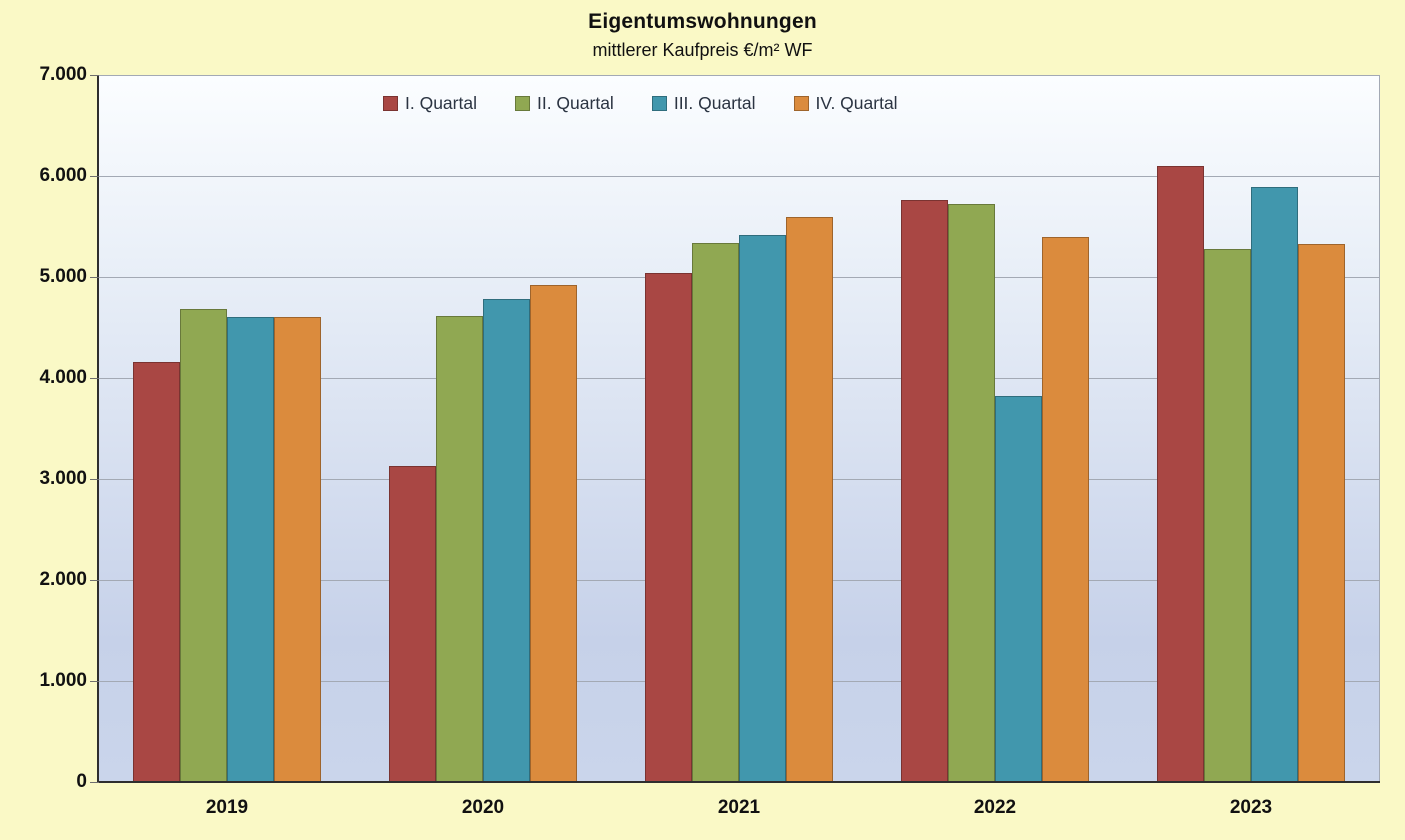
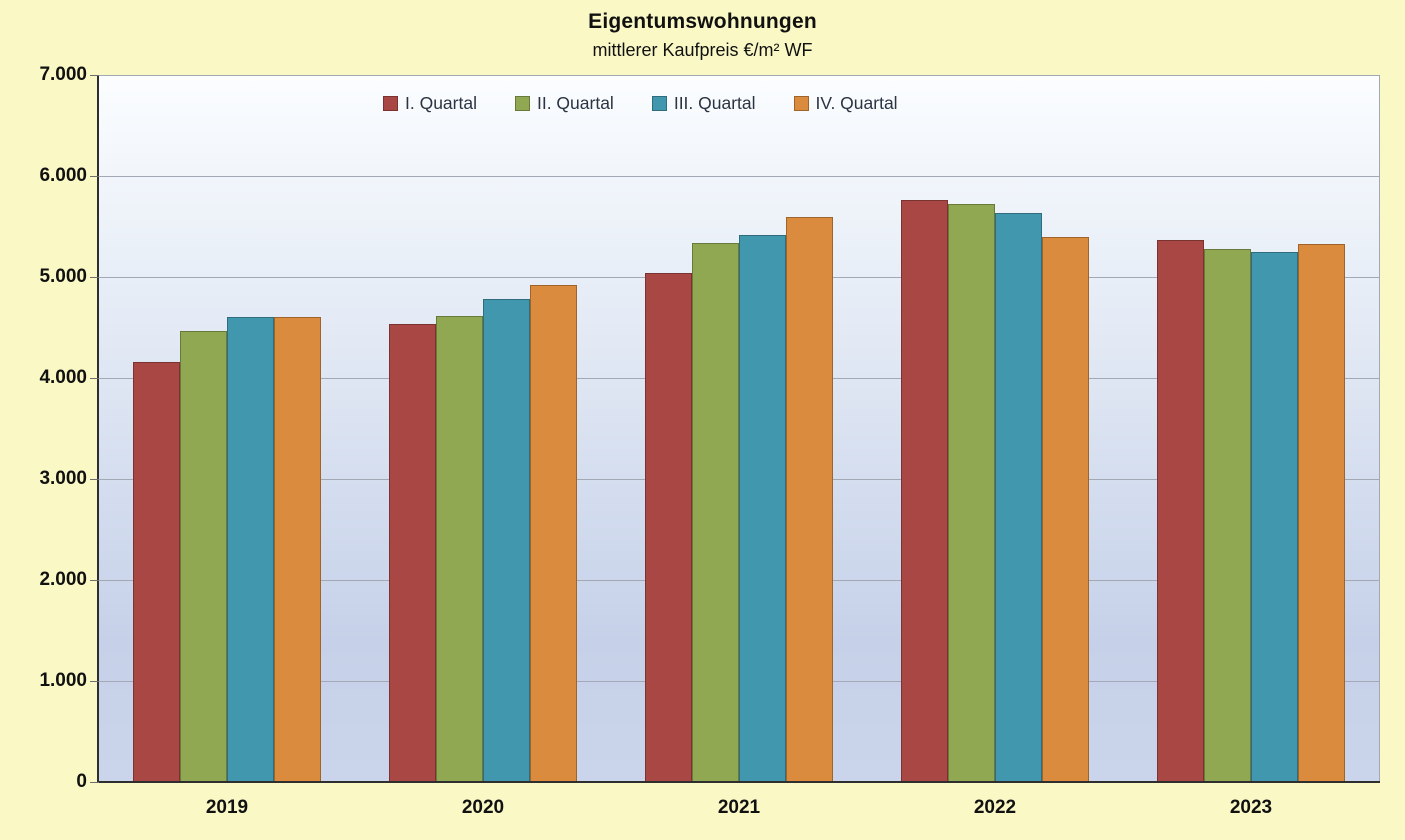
II. Quartal/2019: 4680 -> 4470
I. Quartal/2020: 3130 -> 4530
III. Quartal/2022: 3820 -> 5630
I. Quartal/2023: 6100 -> 5370
III. Quartal/2023: 5890 -> 5250
